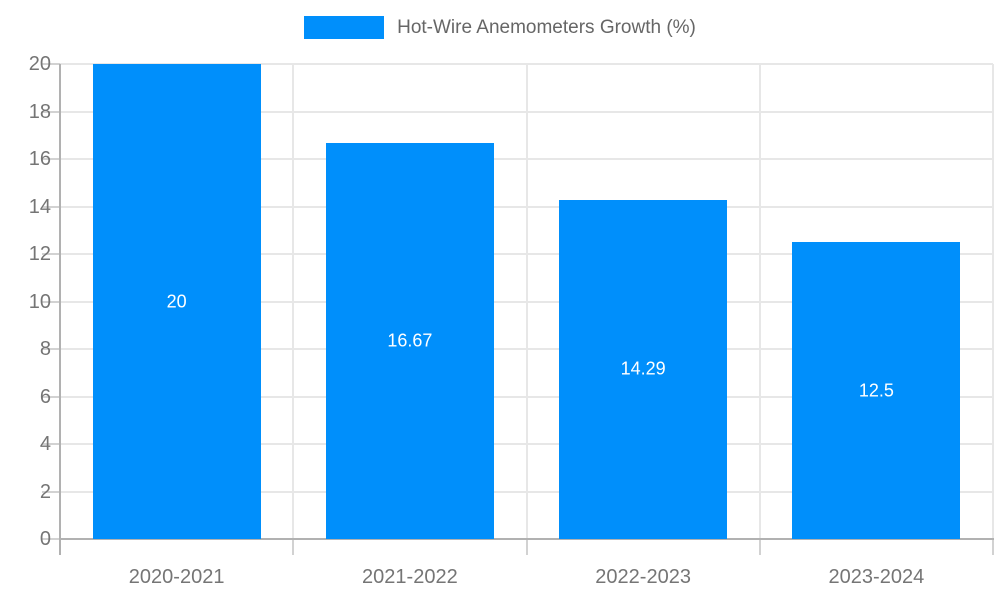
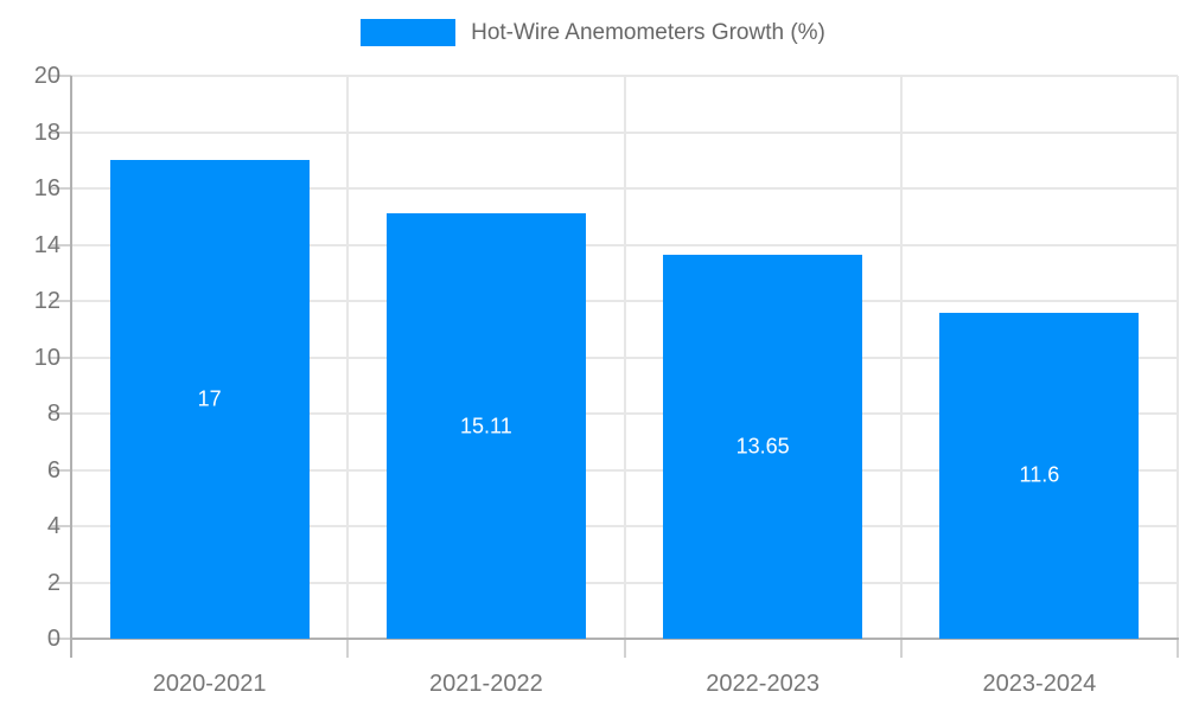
2020-2021: 20 -> 17
2021-2022: 16.67 -> 15.11
2022-2023: 14.29 -> 13.65
2023-2024: 12.5 -> 11.6
